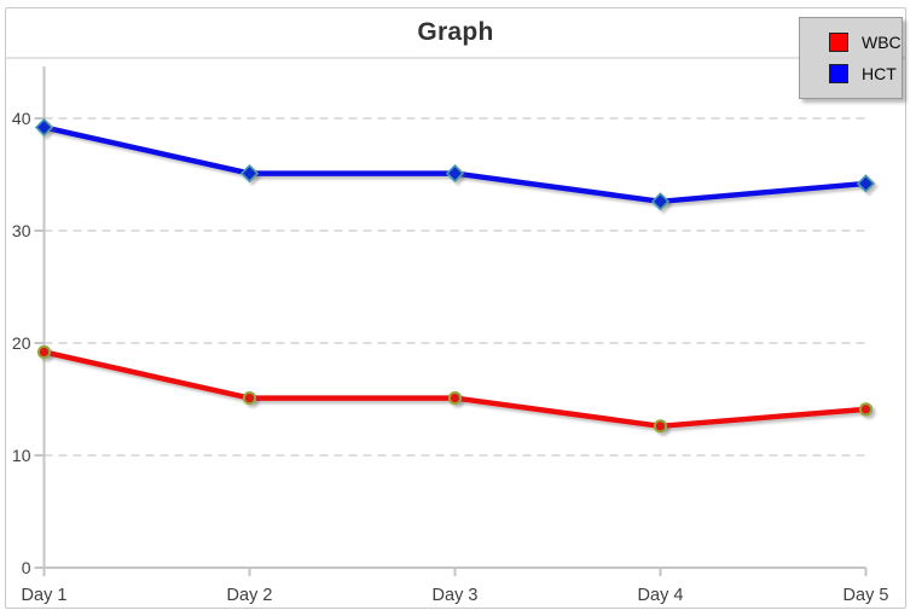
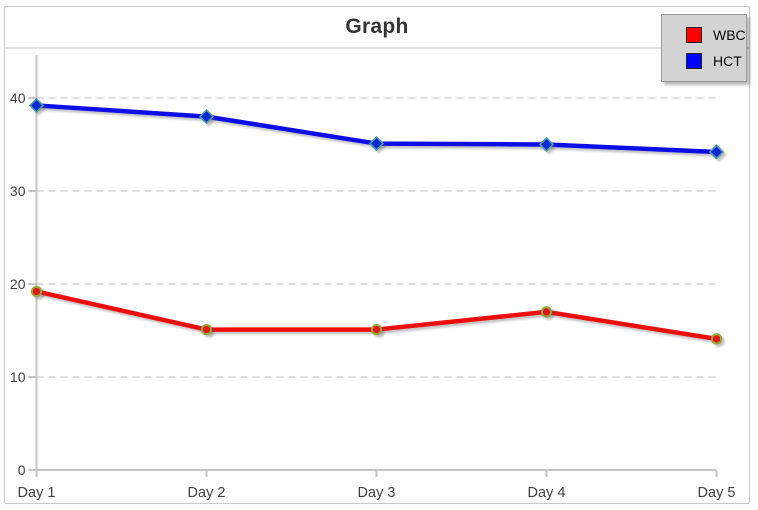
HCT/Day 2: 35 -> 38
WBC/Day 4: 13 -> 17
HCT/Day 4: 33 -> 35
